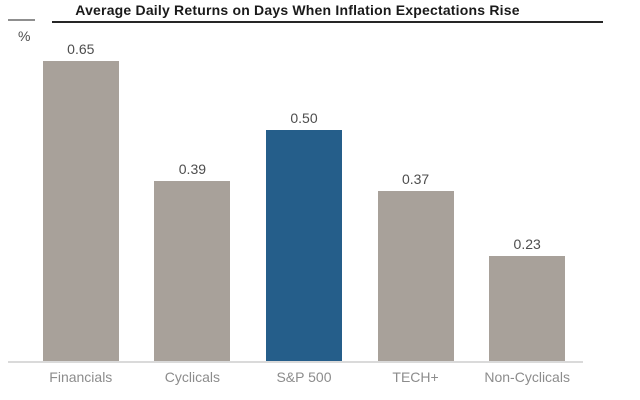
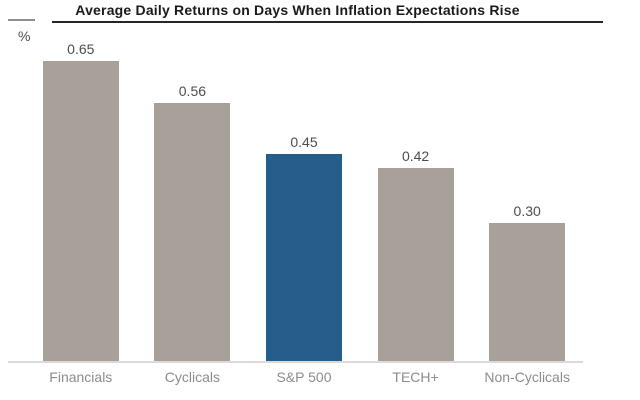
Cyclicals: 0.39 -> 0.56
S&P 500: 0.50 -> 0.45
TECH+: 0.37 -> 0.42
Non-Cyclicals: 0.23 -> 0.30
